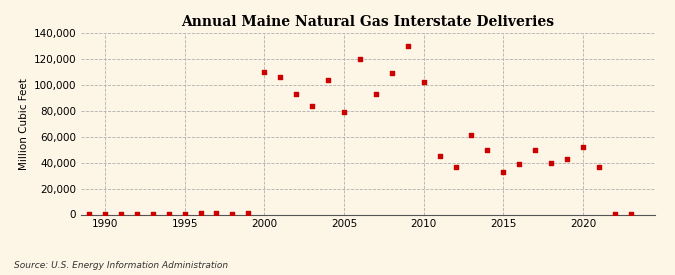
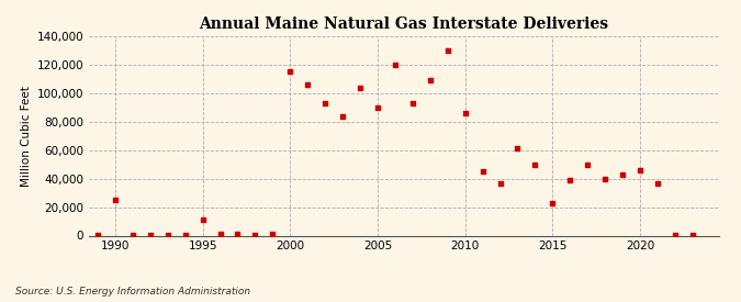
1990: 0 -> 25,000
1995: 1,000 -> 11,000
2000: 110,000 -> 115,000
2005: 79,000 -> 90,000
2010: 102,000 -> 86,000
2015: 33,000 -> 23,000
2020: 52,000 -> 46,000
